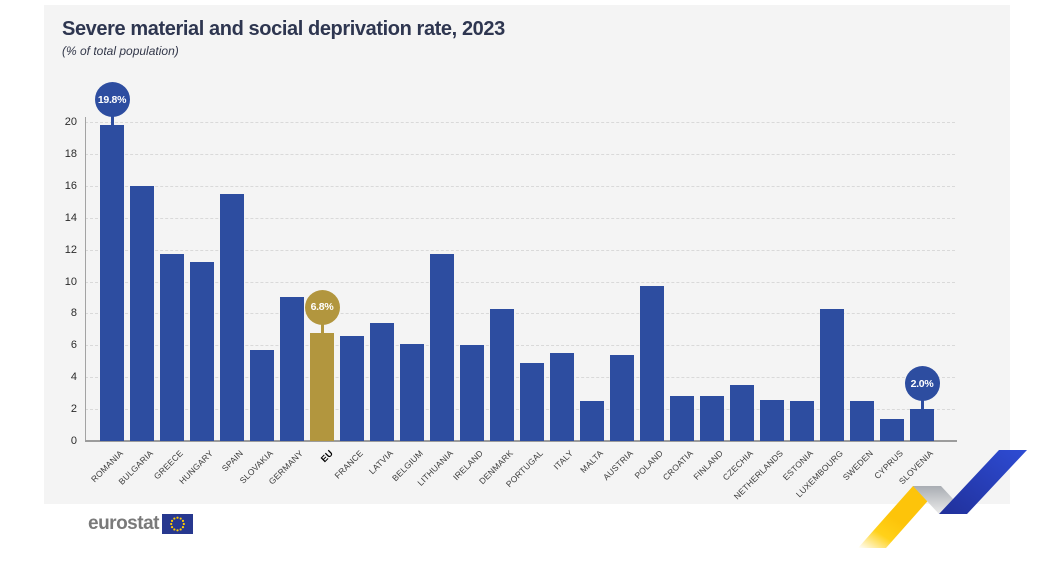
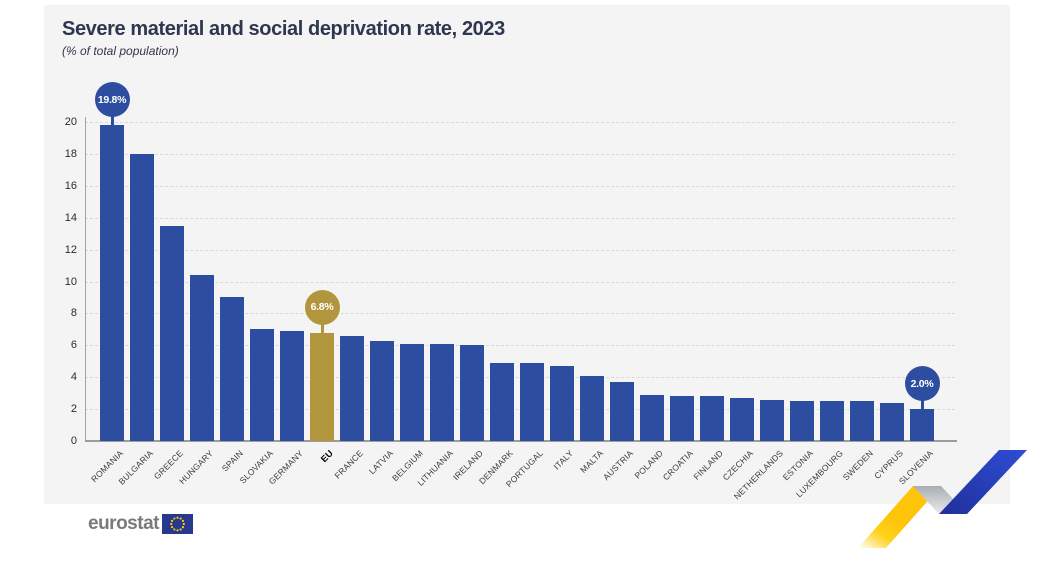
BULGARIA: 16.0 -> 18.0
GREECE: 11.7 -> 13.5
HUNGARY: 11.2 -> 10.4
SPAIN: 15.5 -> 9.0
SLOVAKIA: 5.7 -> 7.0
GERMANY: 9.0 -> 6.9
LATVIA: 7.4 -> 6.3
LITHUANIA: 11.7 -> 6.1
DENMARK: 8.3 -> 4.9
ITALY: 5.5 -> 4.7
MALTA: 2.5 -> 4.1
AUSTRIA: 5.4 -> 3.7
POLAND: 9.7 -> 2.9
CZECHIA: 3.5 -> 2.7
LUXEMBOURG: 8.3 -> 2.5
CYPRUS: 1.4 -> 2.4
